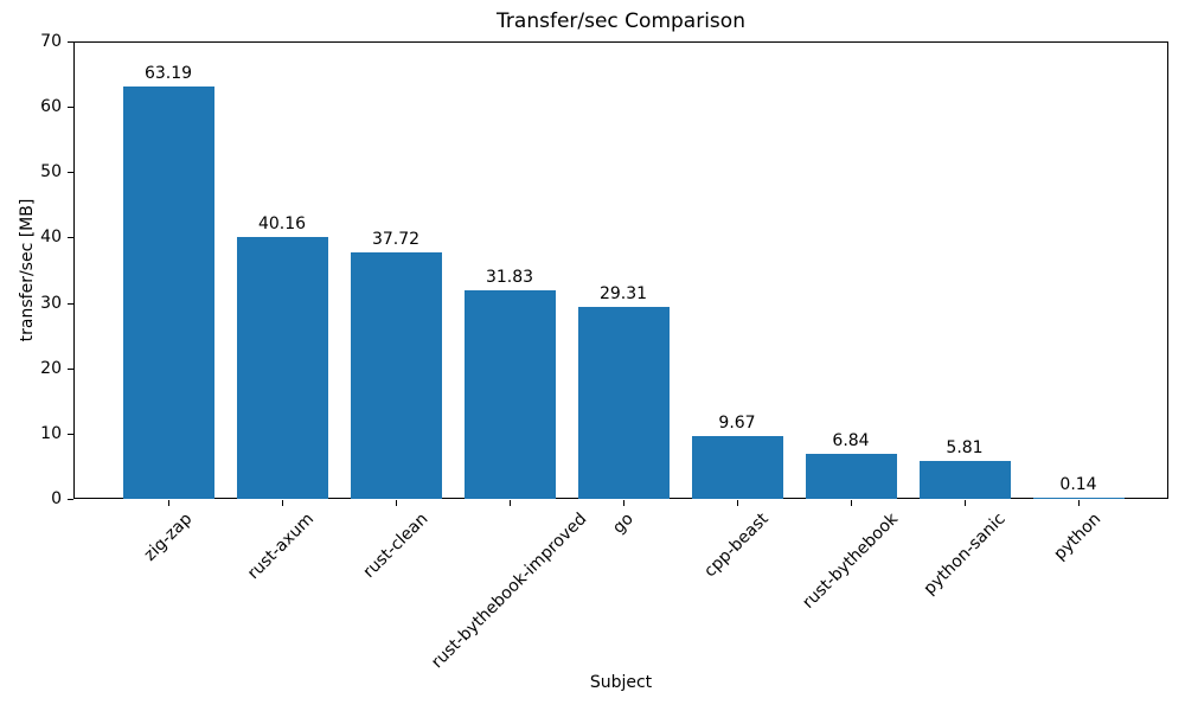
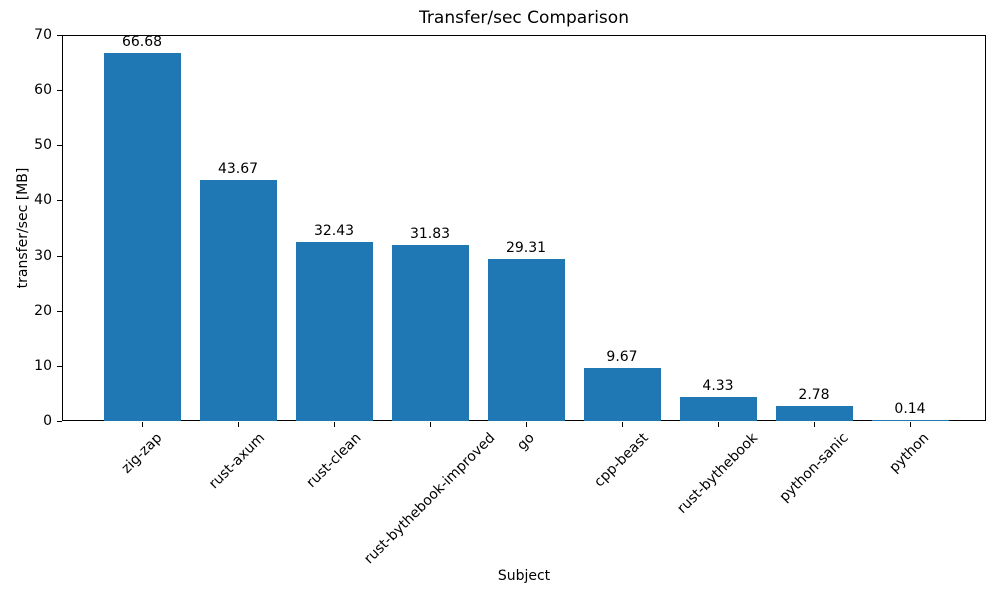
zig-zap: 63.19 -> 66.68
rust-axum: 40.16 -> 43.67
rust-clean: 37.72 -> 32.43
rust-bythebook: 6.84 -> 4.33
python-sanic: 5.81 -> 2.78
